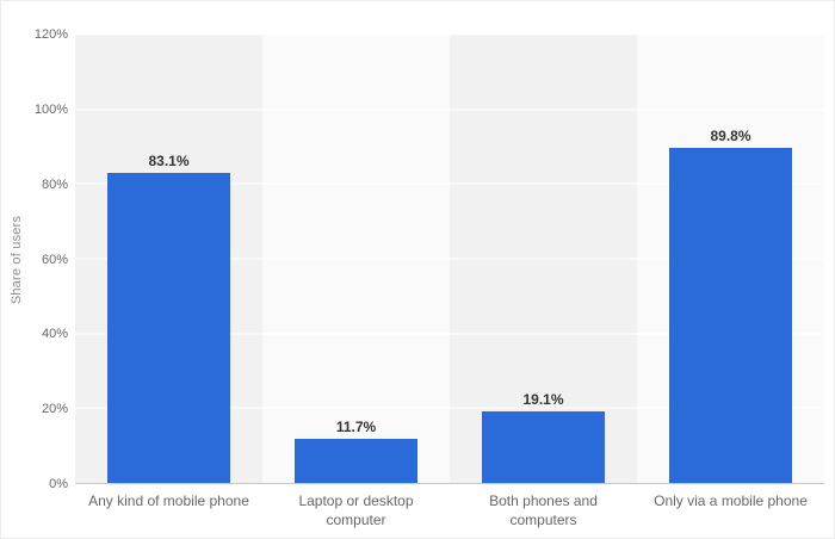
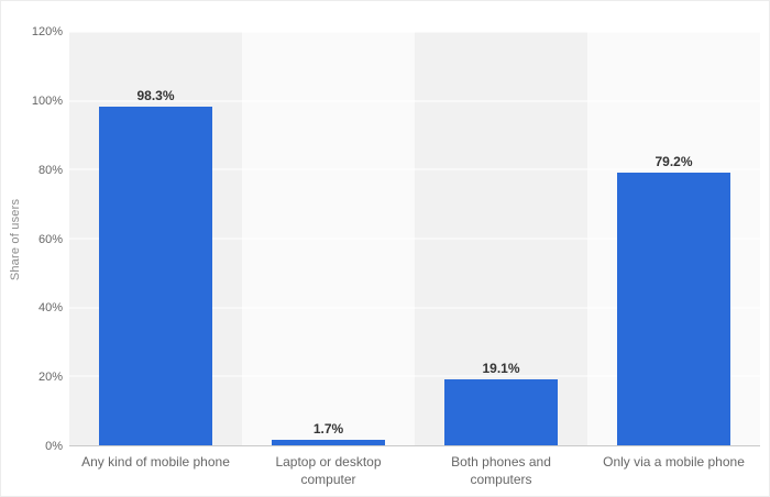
Any kind of mobile phone: 83.1% -> 98.3%
Laptop or desktop computer: 11.7% -> 1.7%
Only via a mobile phone: 89.8% -> 79.2%
